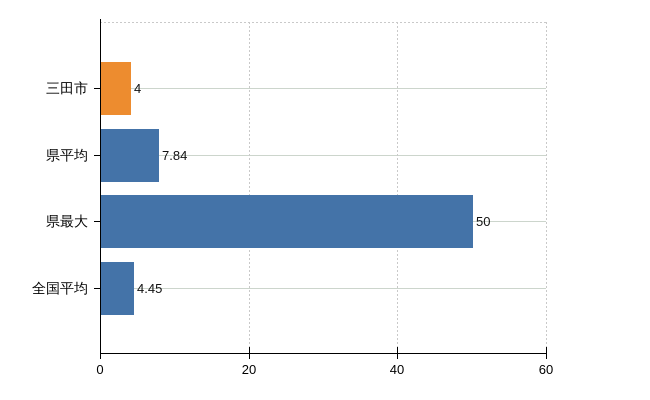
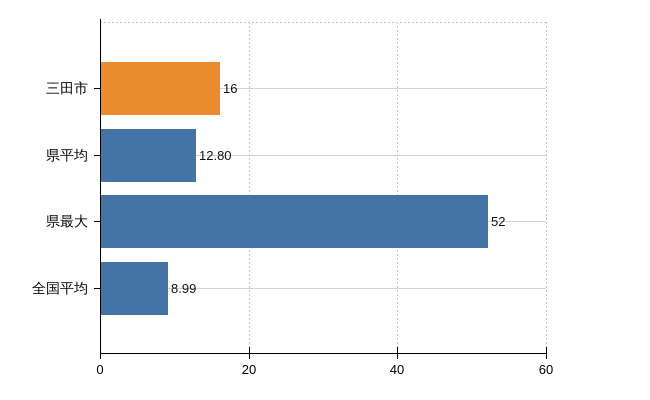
三田市: 4 -> 16
県平均: 7.84 -> 12.80
県最大: 50 -> 52
全国平均: 4.45 -> 8.99
